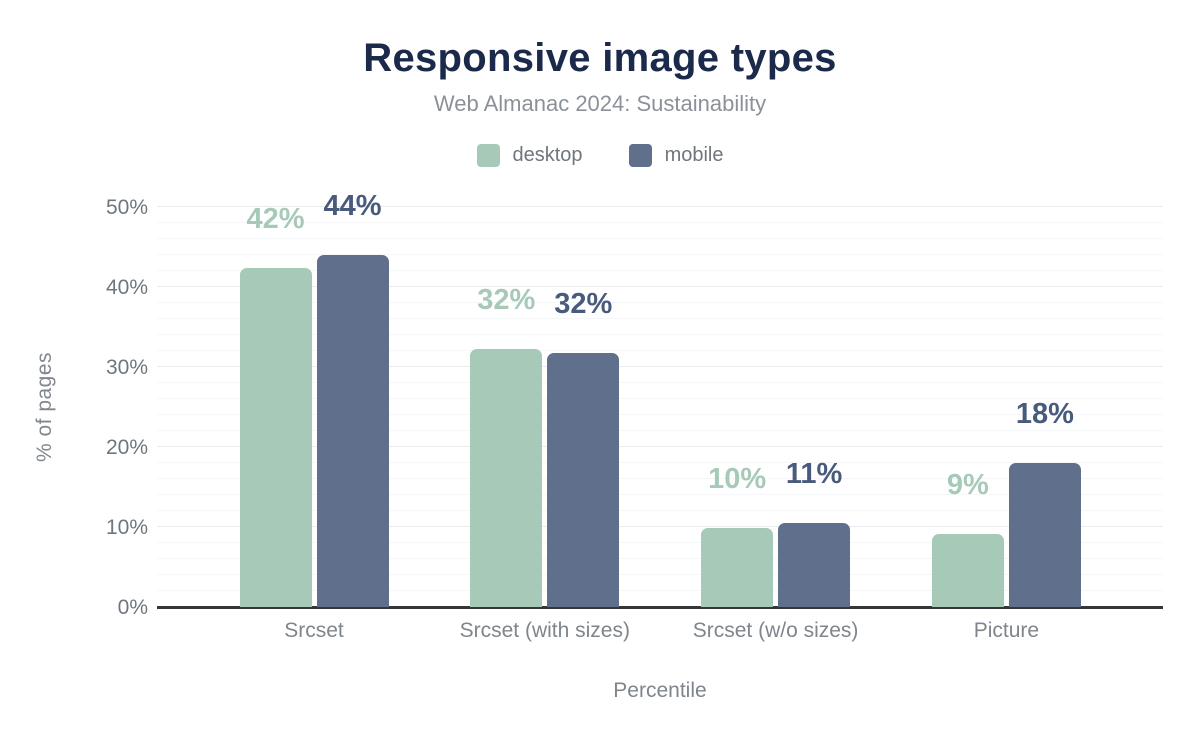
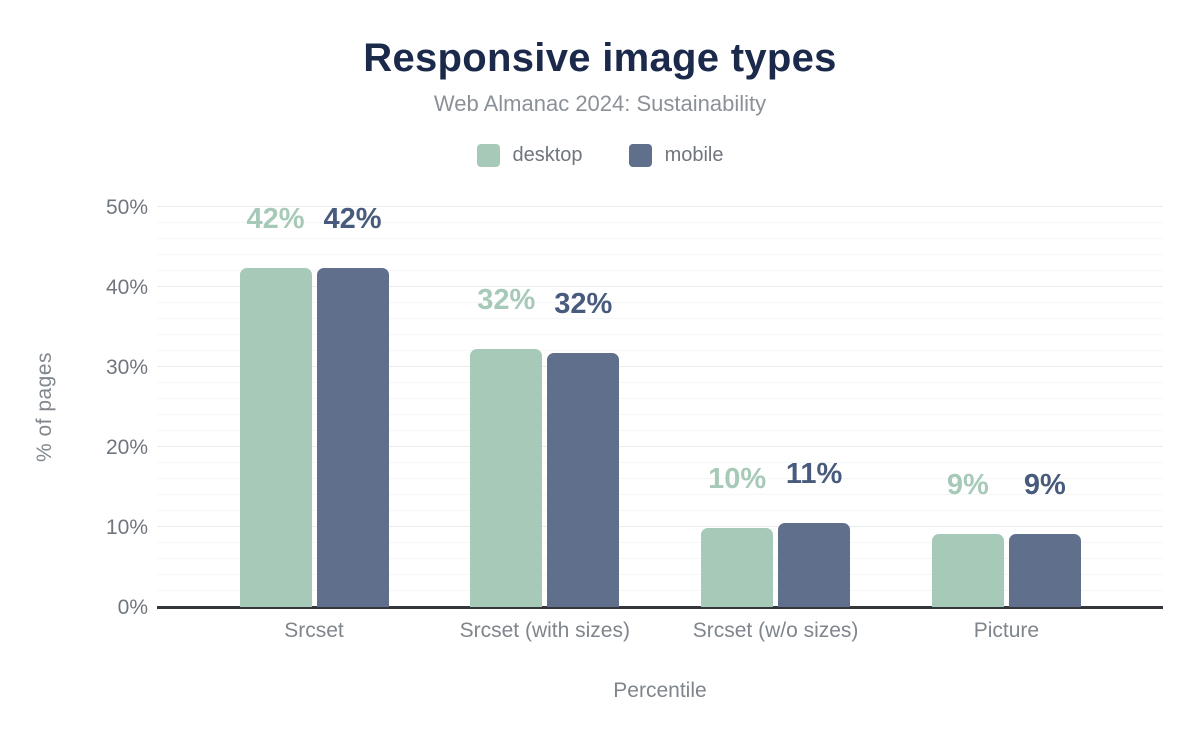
mobile/Srcset: 44% -> 42%
mobile/Picture: 18% -> 9%
